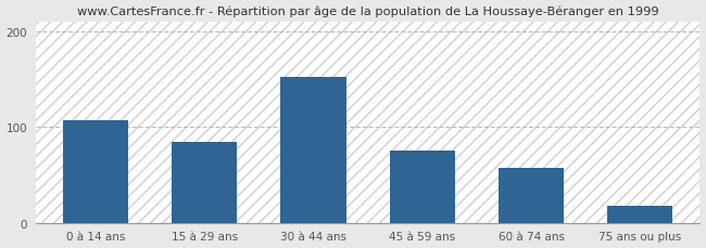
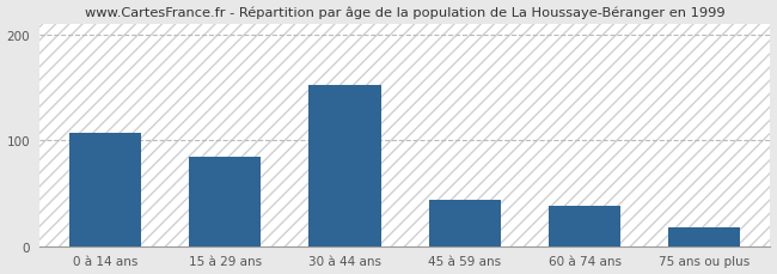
45 à 59 ans: 76 -> 44
60 à 74 ans: 57 -> 38
